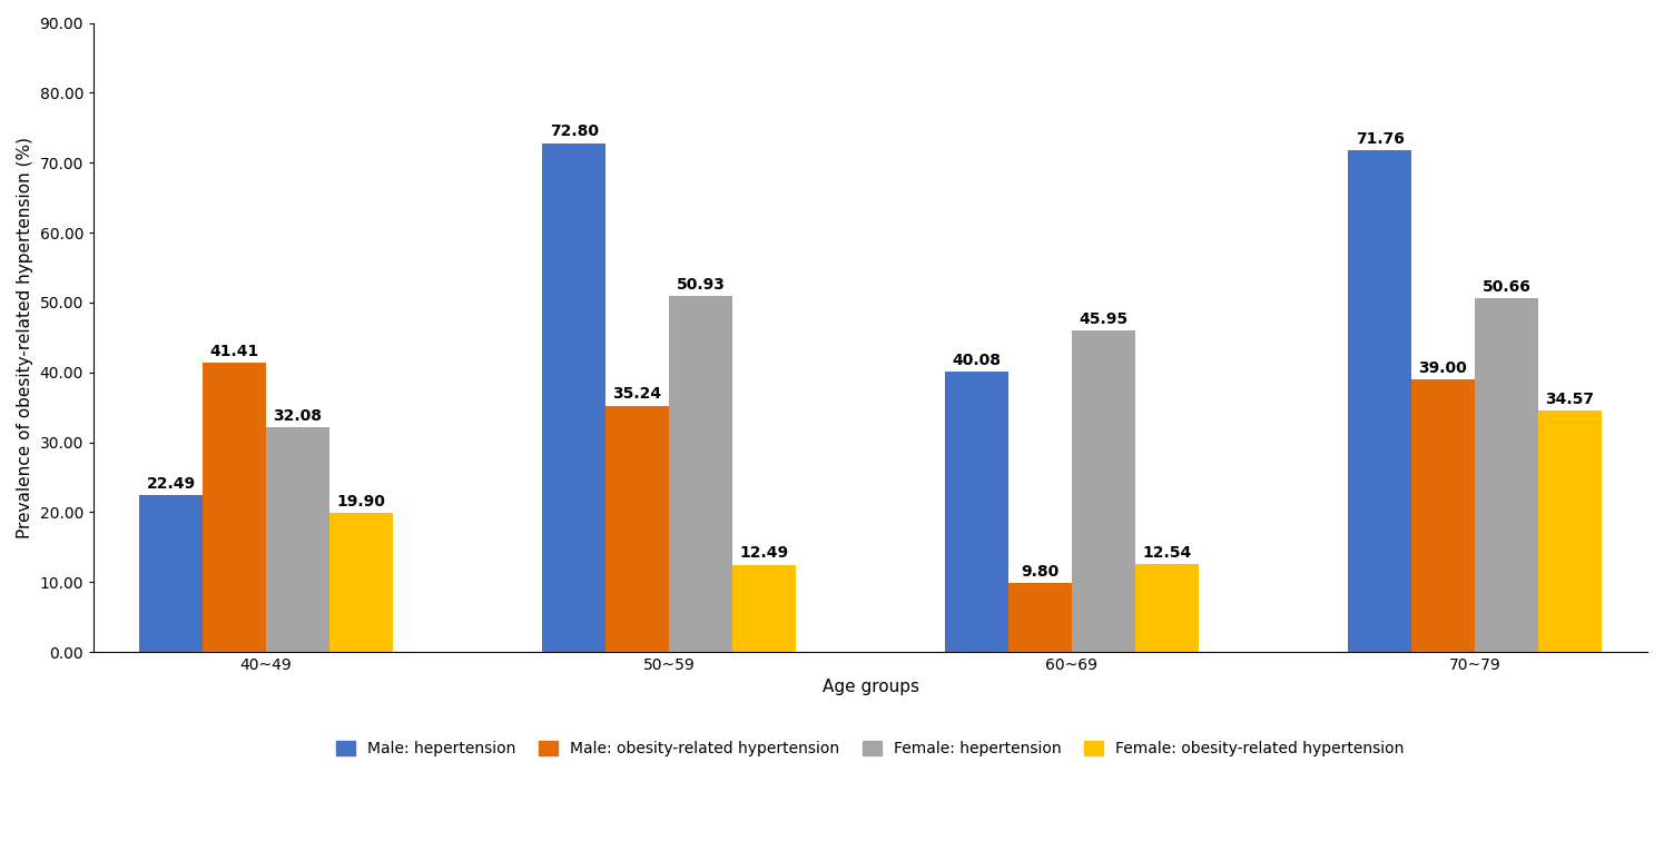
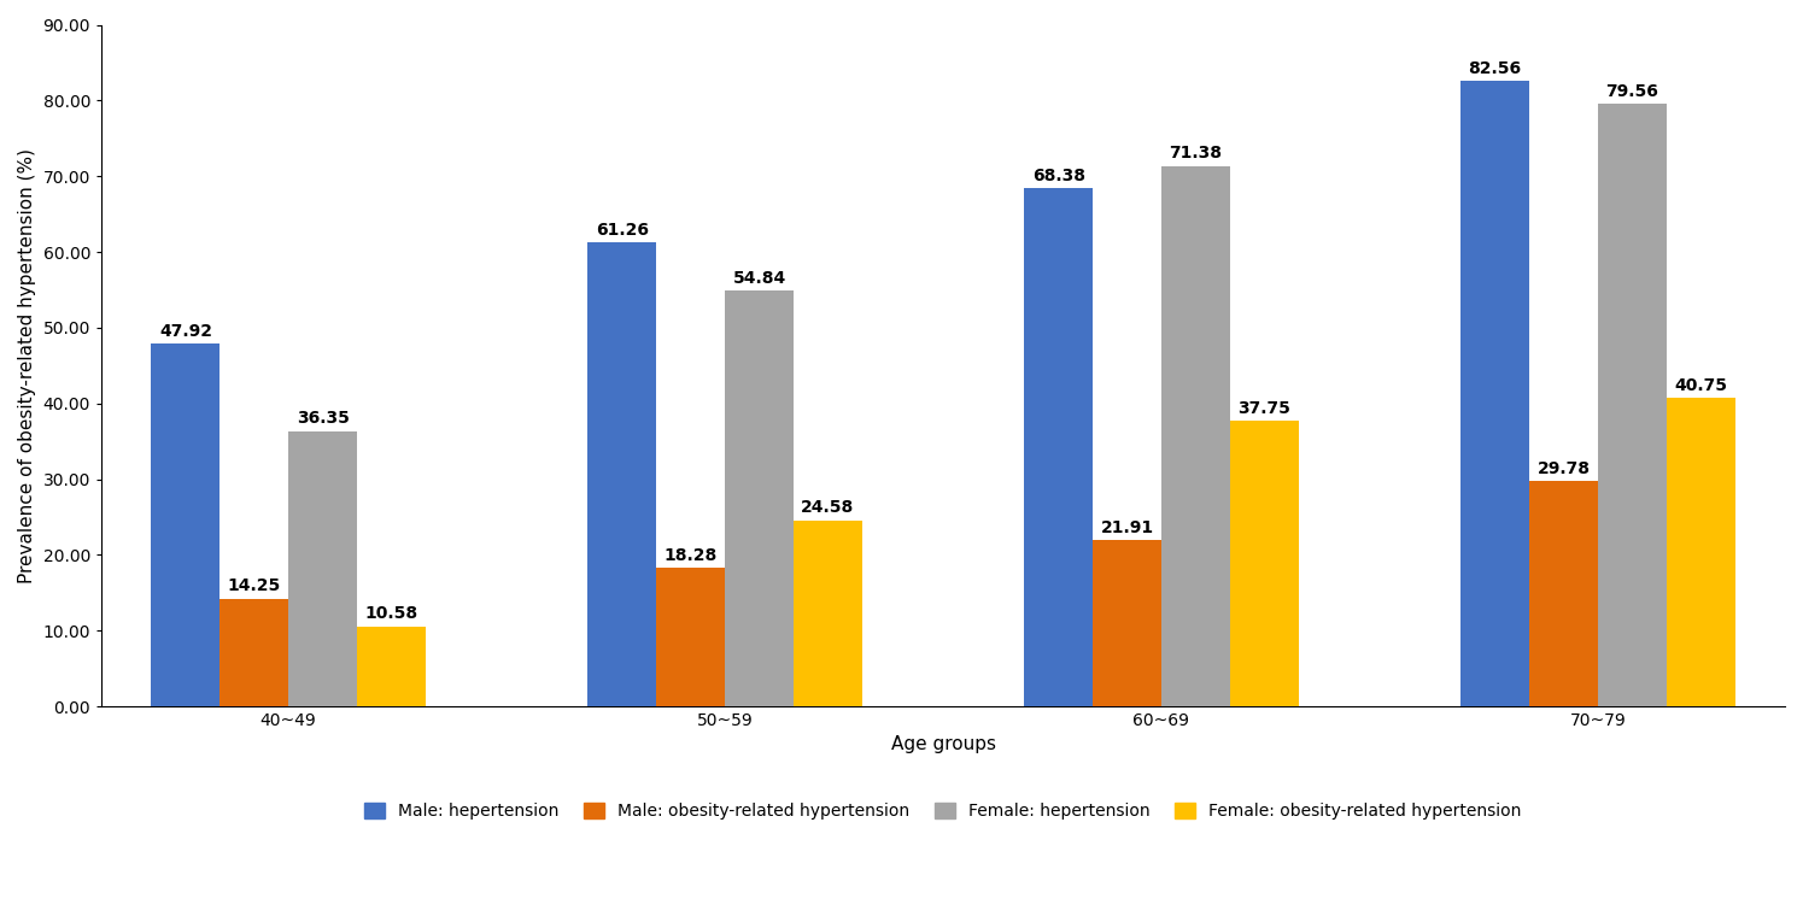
Male: hepertension/40~49: 22.49 -> 47.92
Male: obesity-related hypertension/40~49: 41.41 -> 14.25
Female: hepertension/40~49: 32.08 -> 36.35
Female: obesity-related hypertension/40~49: 19.90 -> 10.58
Male: hepertension/50~59: 72.80 -> 61.26
Male: obesity-related hypertension/50~59: 35.24 -> 18.28
Female: hepertension/50~59: 50.93 -> 54.84
Female: obesity-related hypertension/50~59: 12.49 -> 24.58
Male: hepertension/60~69: 40.08 -> 68.38
Male: obesity-related hypertension/60~69: 9.80 -> 21.91
Female: hepertension/60~69: 45.95 -> 71.38
Female: obesity-related hypertension/60~69: 12.54 -> 37.75
Male: hepertension/70~79: 71.76 -> 82.56
Male: obesity-related hypertension/70~79: 39.00 -> 29.78
Female: hepertension/70~79: 50.66 -> 79.56
Female: obesity-related hypertension/70~79: 34.57 -> 40.75
